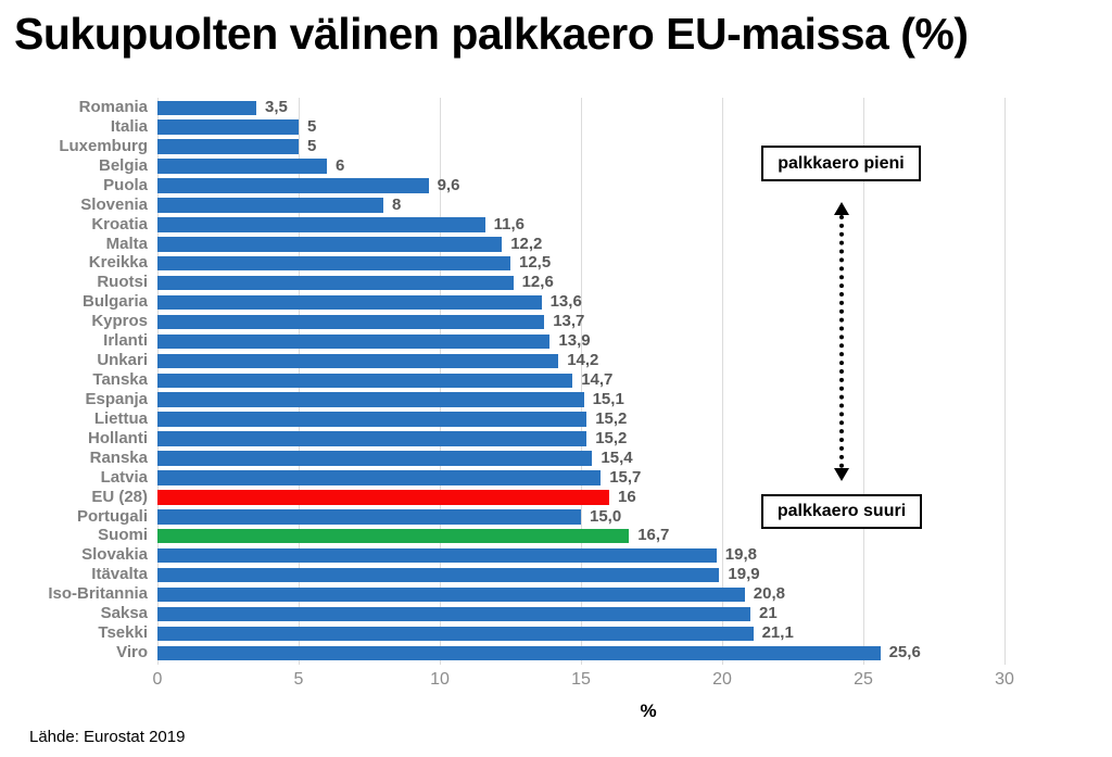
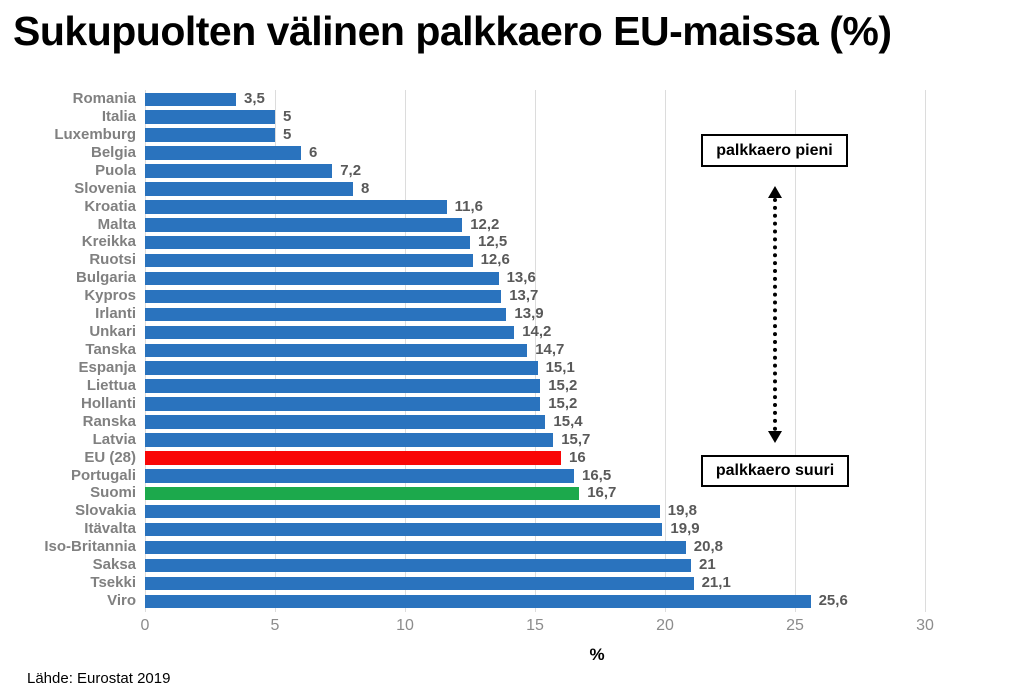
Puola: 9,6 -> 7,2
Portugali: 15,0 -> 16,5
